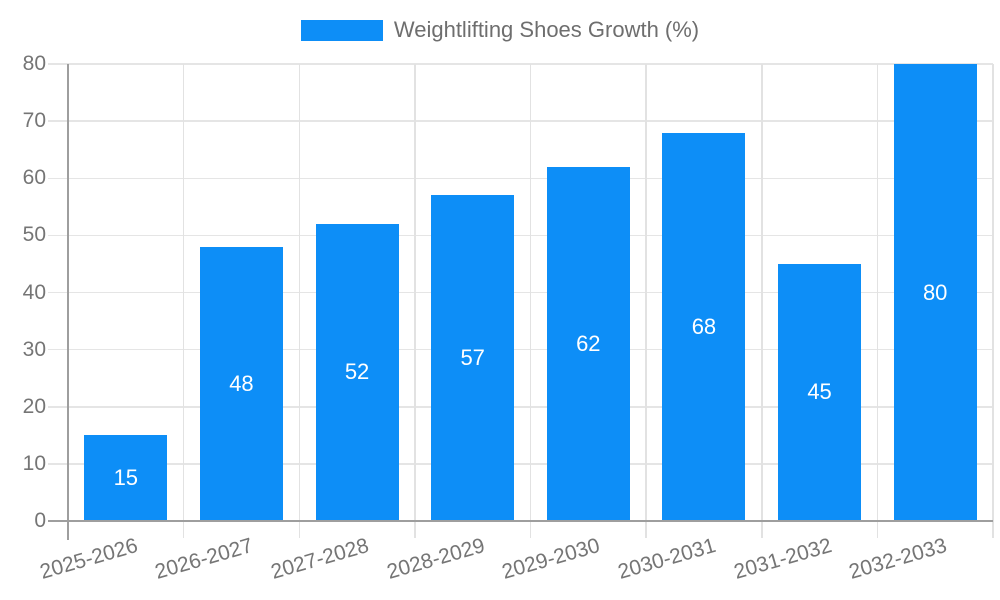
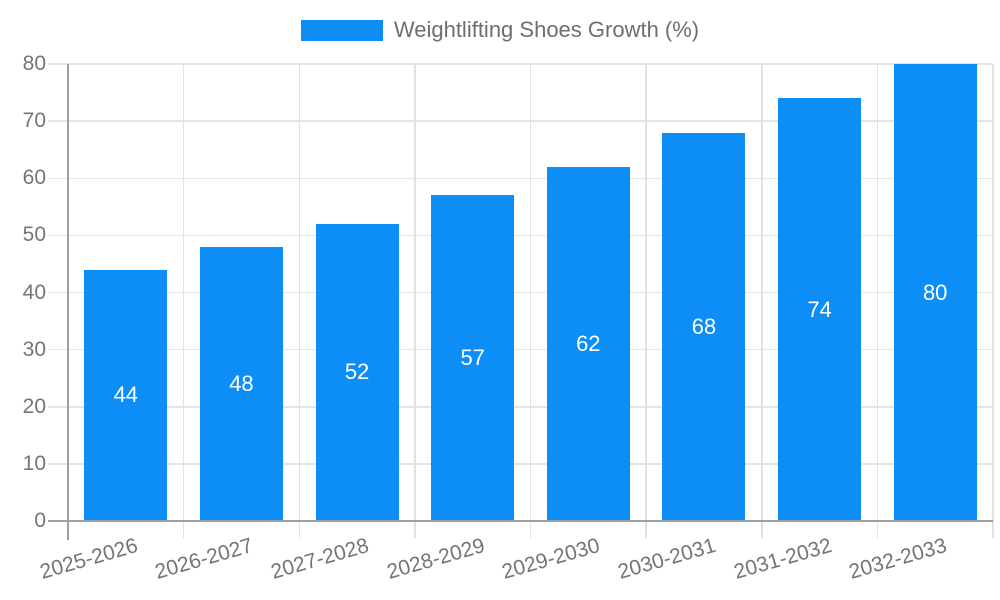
2025-2026: 15 -> 44
2031-2032: 45 -> 74
